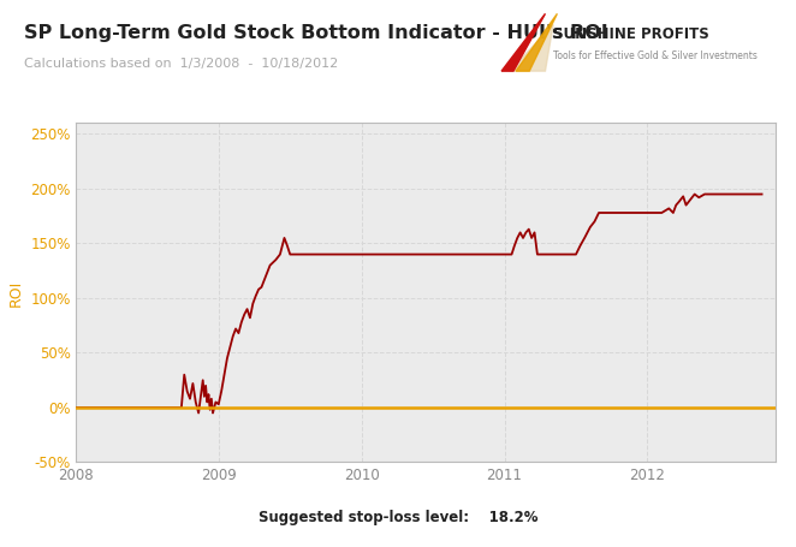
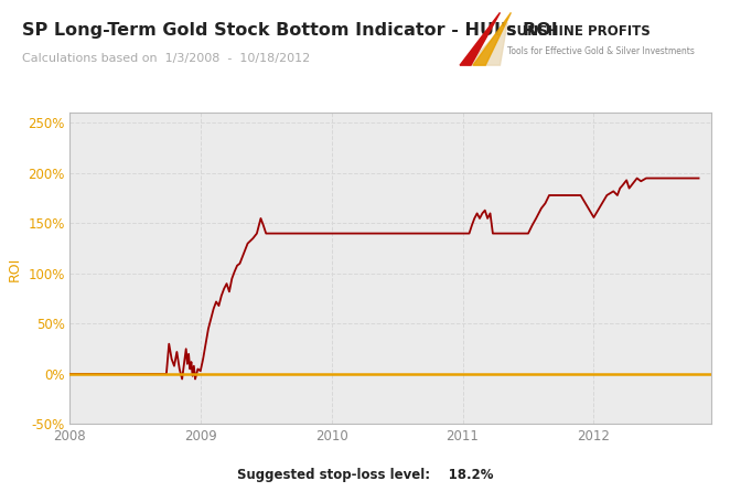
2012: 178% -> 156%
